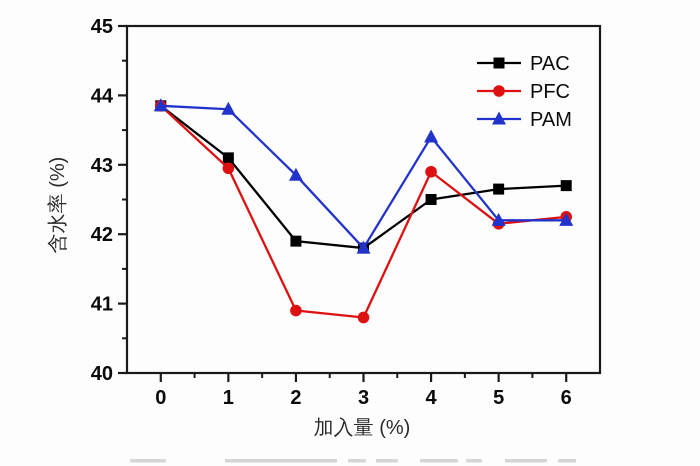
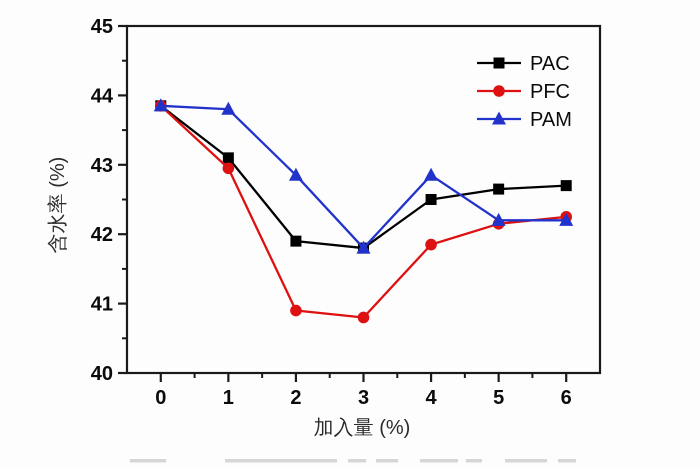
PFC/4: 42.9 -> 41.9
PAM/4: 43.4 -> 42.9
